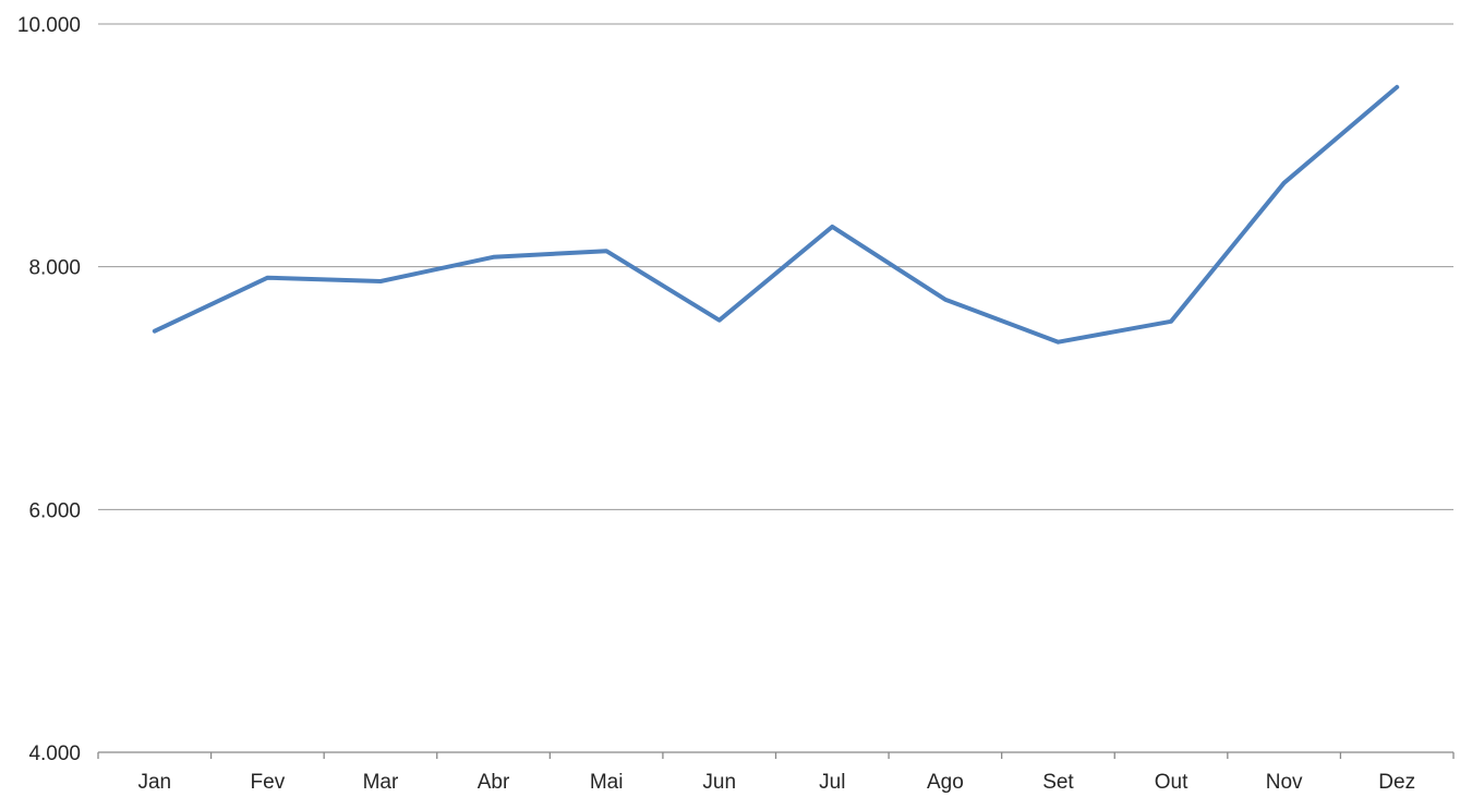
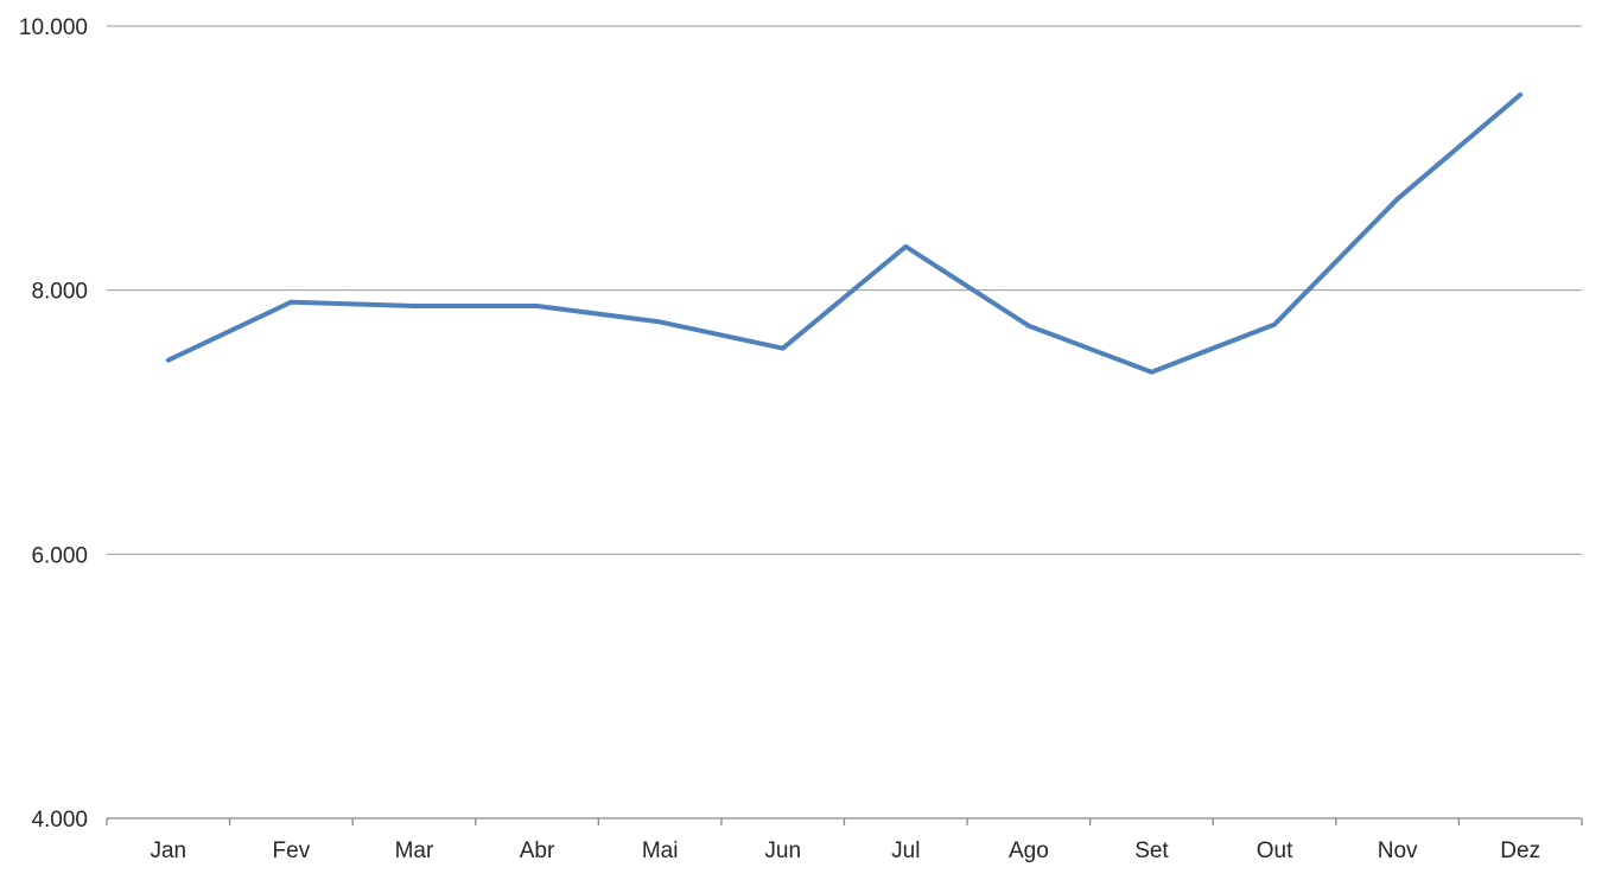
Abr: 8080 -> 7880
Mai: 8130 -> 7760
Out: 7550 -> 7740
